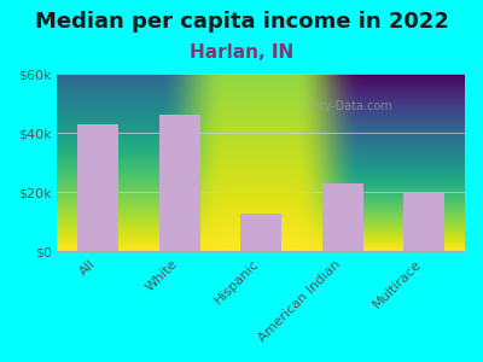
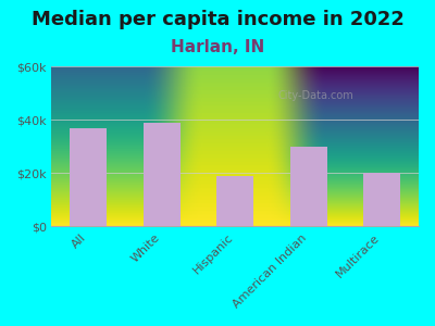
All: $43k -> $37k
White: $46k -> $39k
Hispanic: $13k -> $19k
American Indian: $23k -> $30k
